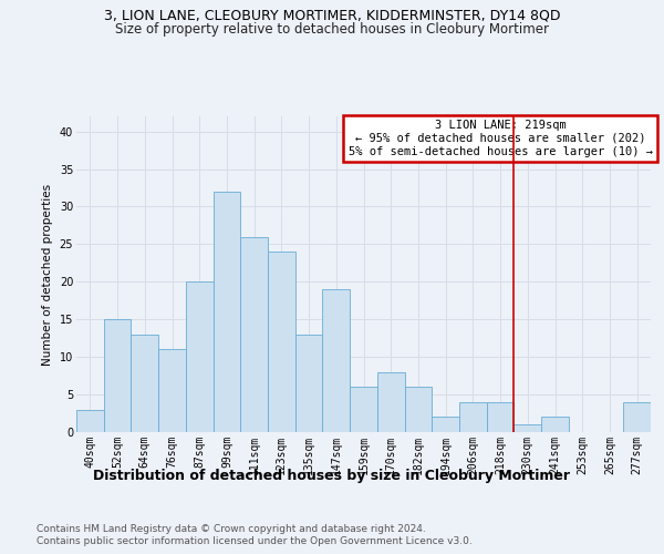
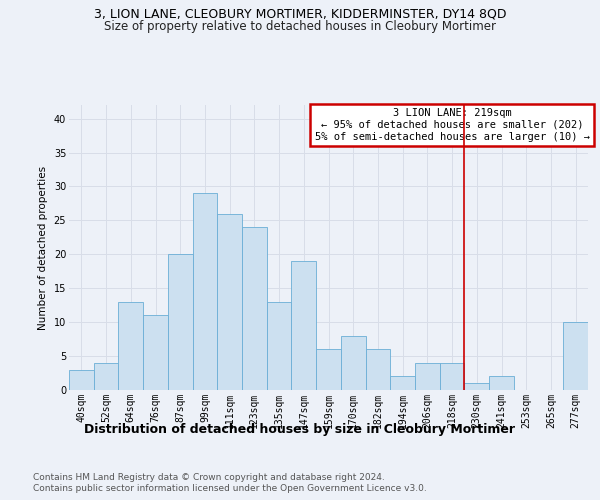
52sqm: 15 -> 4
99sqm: 32 -> 29
277sqm: 4 -> 10
